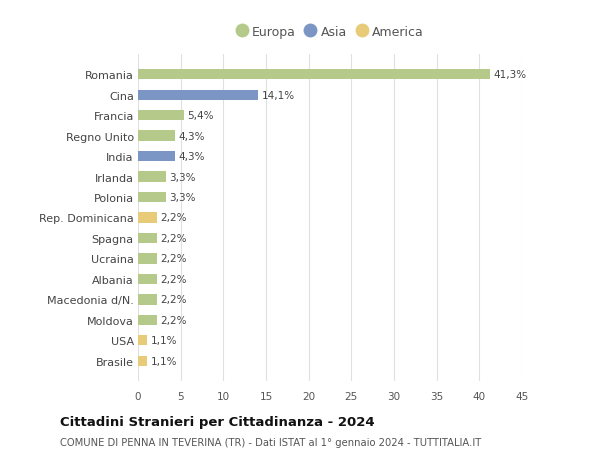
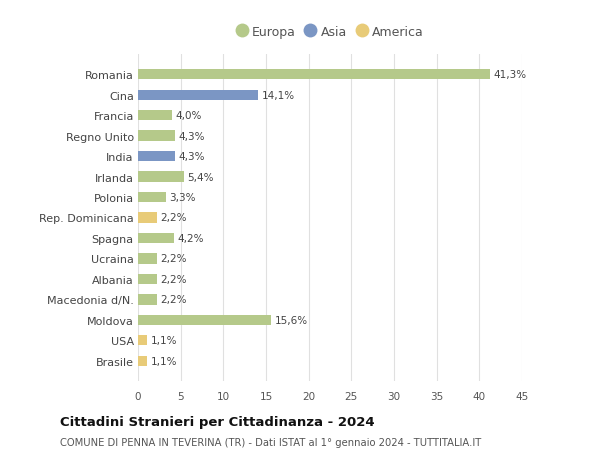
Francia: 5,4% -> 4,0%
Irlanda: 3,3% -> 5,4%
Spagna: 2,2% -> 4,2%
Moldova: 2,2% -> 15,6%
